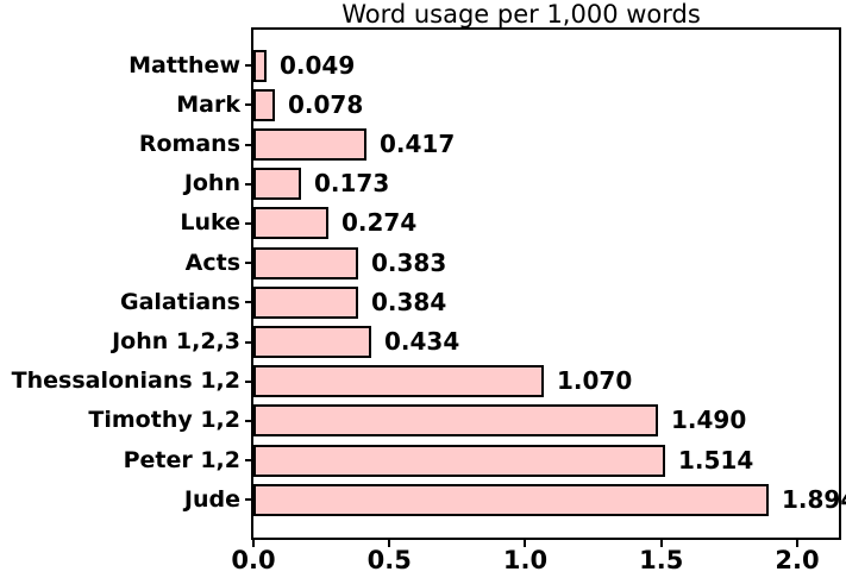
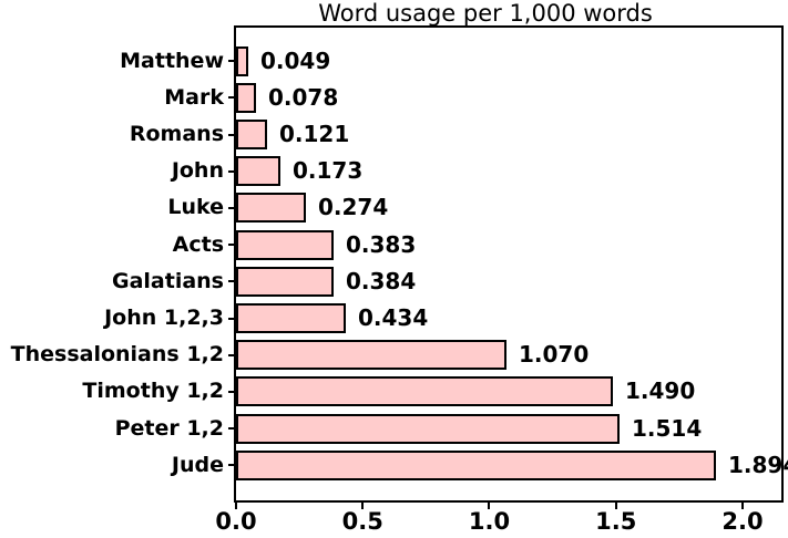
Romans: 0.417 -> 0.121
